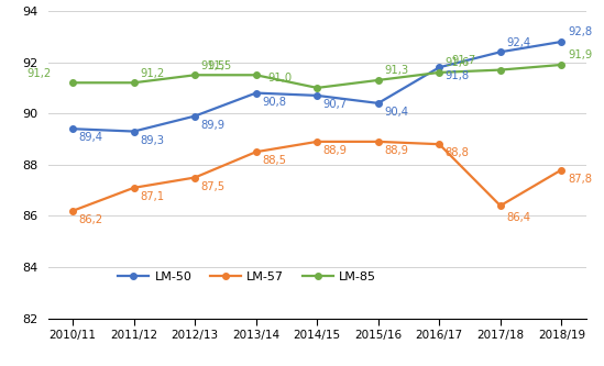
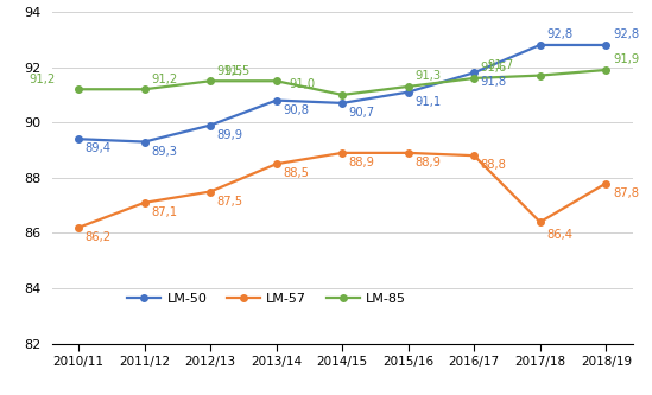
LM-50/2015/16: 90,4 -> 91,1
LM-50/2017/18: 92,4 -> 92,8
